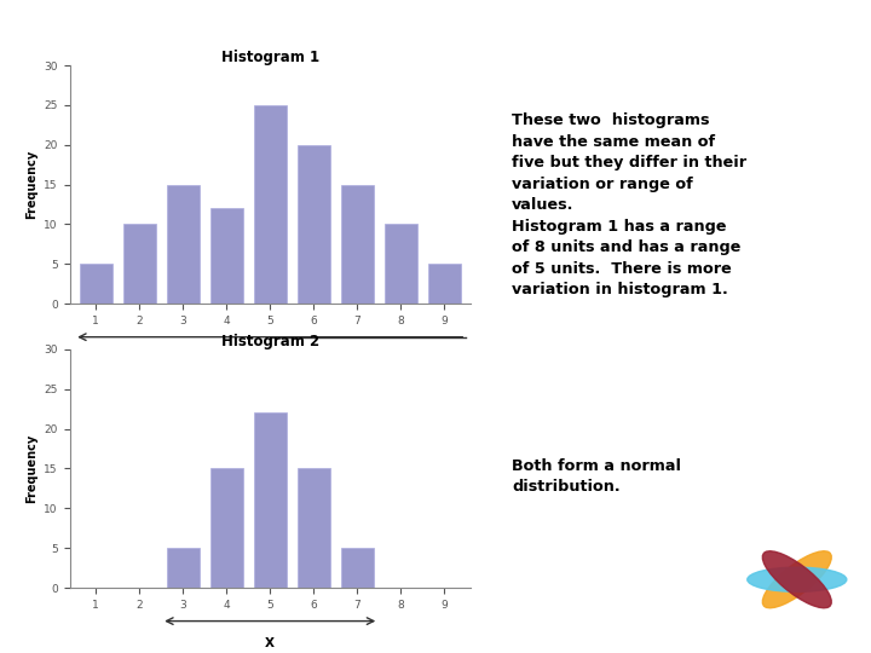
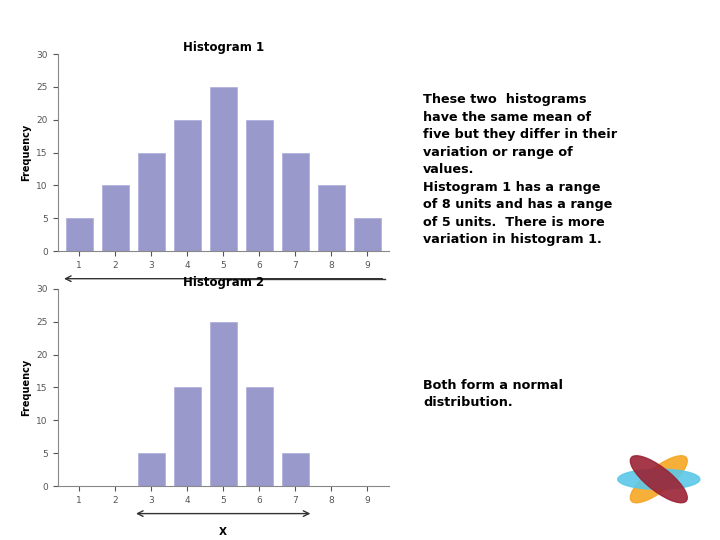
Histogram 1/4: 12 -> 20
Histogram 2/5: 22 -> 25
